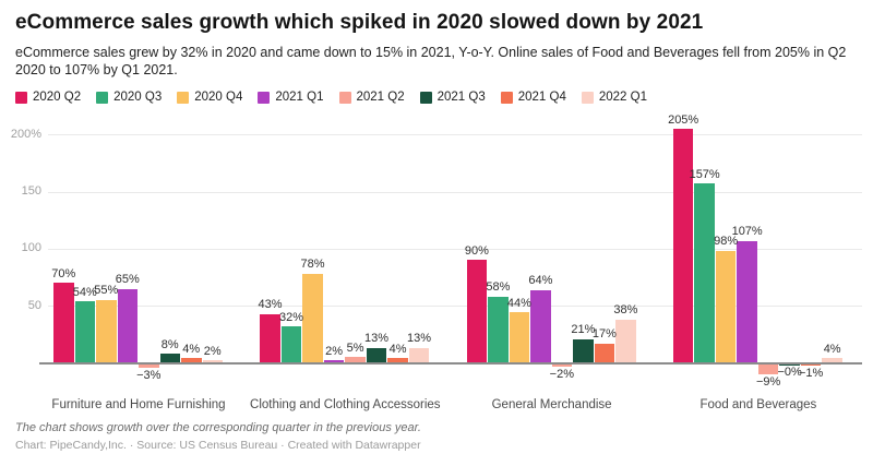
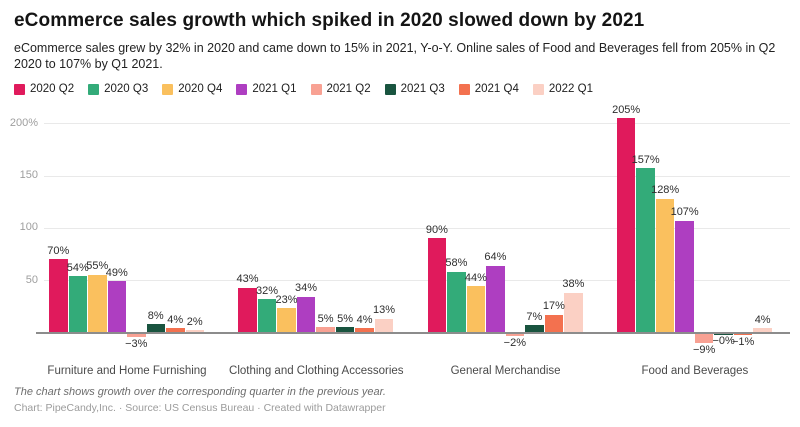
2021 Q1/Furniture and Home Furnishing: 65% -> 49%
2020 Q4/Clothing and Clothing Accessories: 78% -> 23%
2021 Q1/Clothing and Clothing Accessories: 2% -> 34%
2021 Q3/Clothing and Clothing Accessories: 13% -> 5%
2021 Q3/General Merchandise: 21% -> 7%
2020 Q4/Food and Beverages: 98% -> 128%
